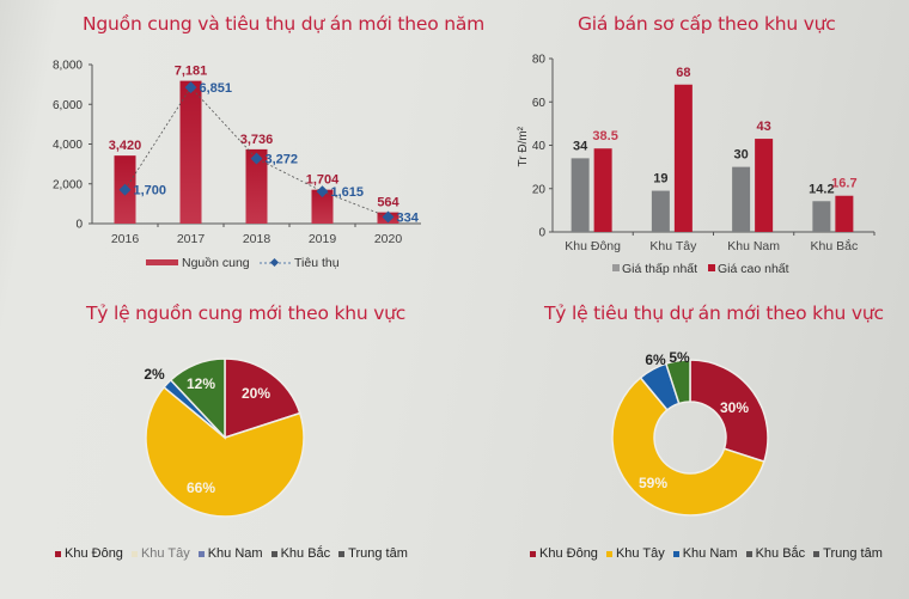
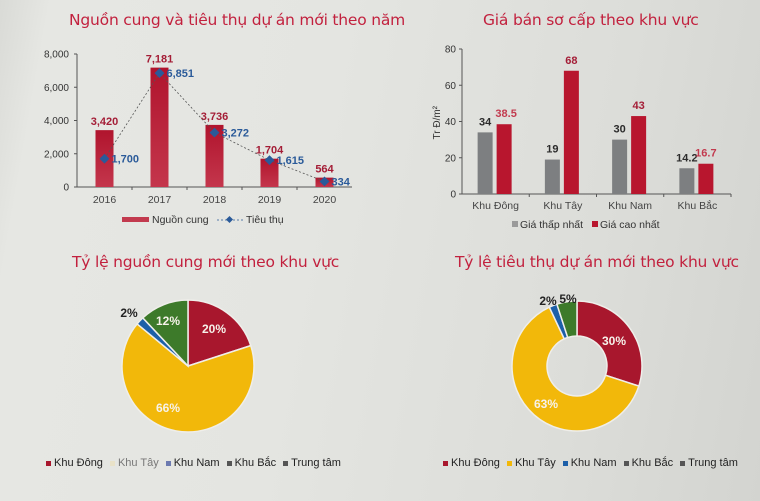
Tỷ lệ tiêu thụ dự án mới theo khu vực/Khu Tây: 59% -> 63%
Tỷ lệ tiêu thụ dự án mới theo khu vực/Khu Nam: 6% -> 2%
